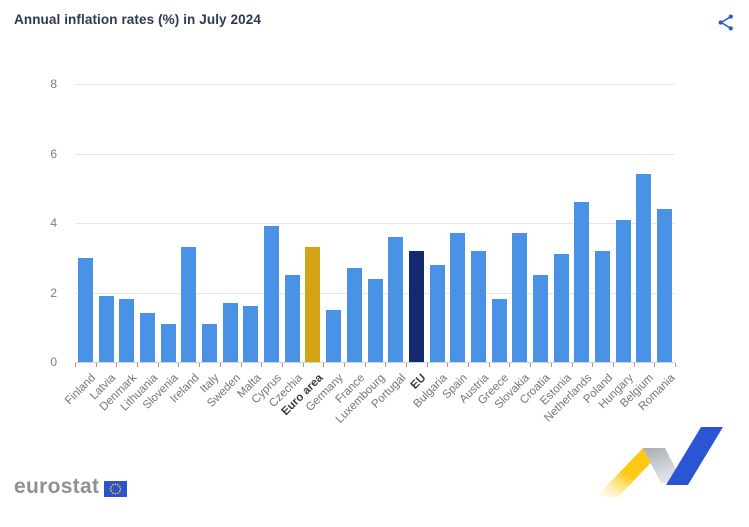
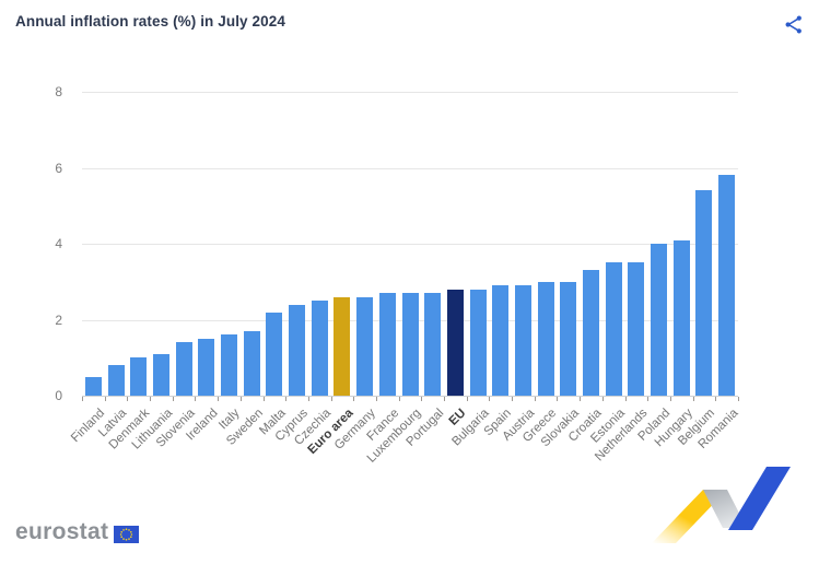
Finland: 3.0 -> 0.5
Latvia: 1.9 -> 0.8
Denmark: 1.8 -> 1.0
Lithuania: 1.4 -> 1.1
Slovenia: 1.1 -> 1.4
Ireland: 3.3 -> 1.5
Italy: 1.1 -> 1.6
Malta: 1.6 -> 2.2
Cyprus: 3.9 -> 2.4
Euro area: 3.3 -> 2.6
Germany: 1.5 -> 2.6
Luxembourg: 2.4 -> 2.7
Portugal: 3.6 -> 2.7
EU: 3.2 -> 2.8
Spain: 3.7 -> 2.9
Austria: 3.2 -> 2.9
Greece: 1.8 -> 3.0
Slovakia: 3.7 -> 3.0
Croatia: 2.5 -> 3.3
Estonia: 3.1 -> 3.5
Netherlands: 4.6 -> 3.5
Poland: 3.2 -> 4.0
Romania: 4.4 -> 5.8
